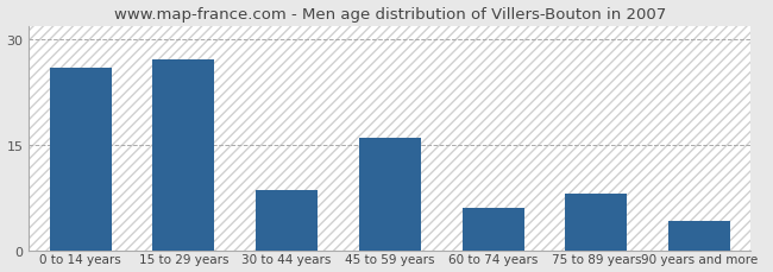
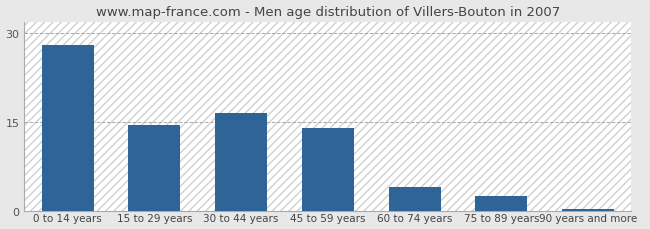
0 to 14 years: 26.0 -> 28.0
15 to 29 years: 27.2 -> 14.5
30 to 44 years: 8.6 -> 16.5
45 to 59 years: 16.0 -> 14.0
60 to 74 years: 6.0 -> 4.0
75 to 89 years: 8.0 -> 2.5
90 years and more: 4.2 -> 0.3
